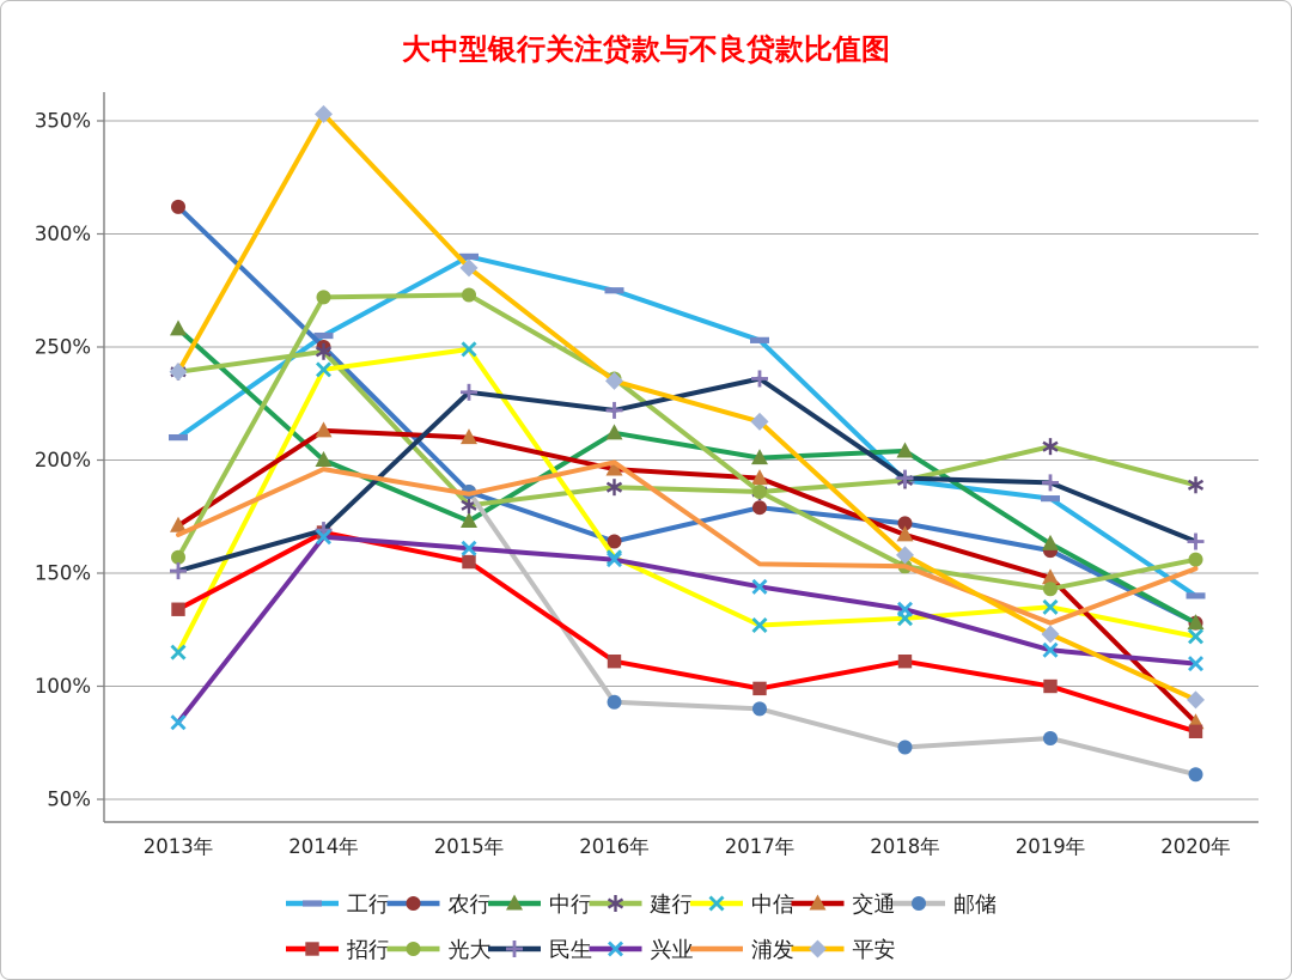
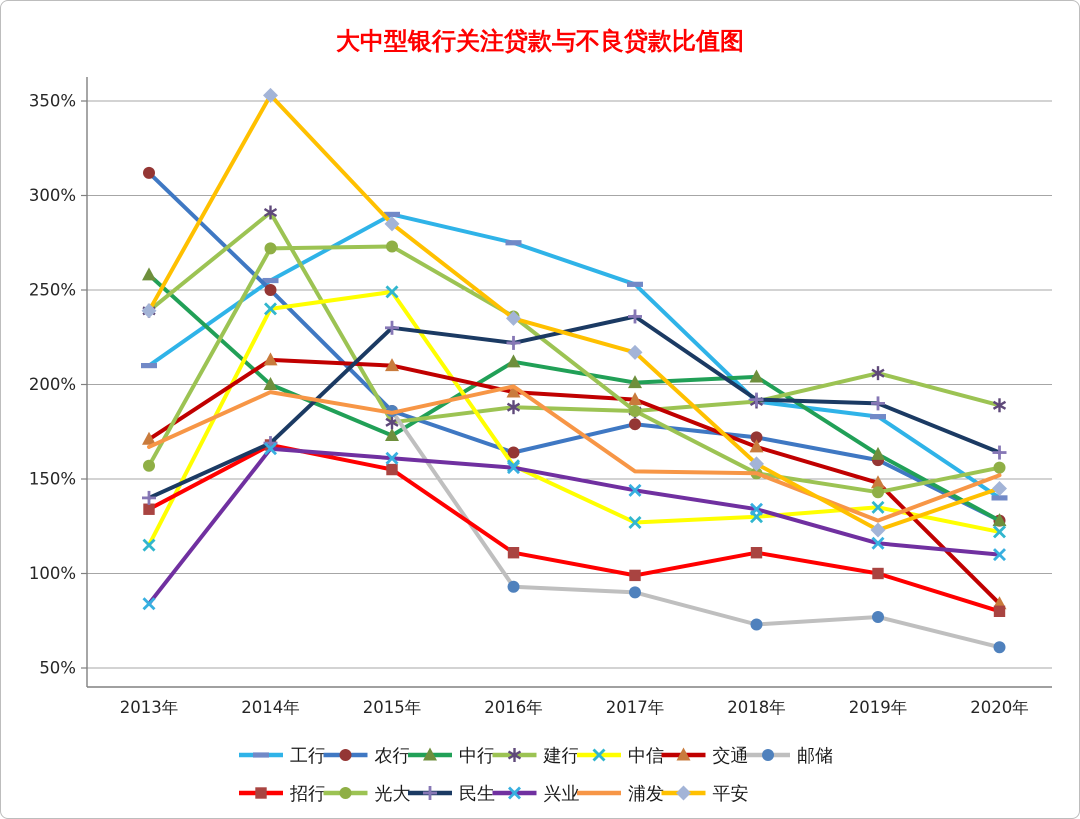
民生/2013年: 151% -> 140%
建行/2014年: 248% -> 291%
平安/2020年: 94% -> 145%
